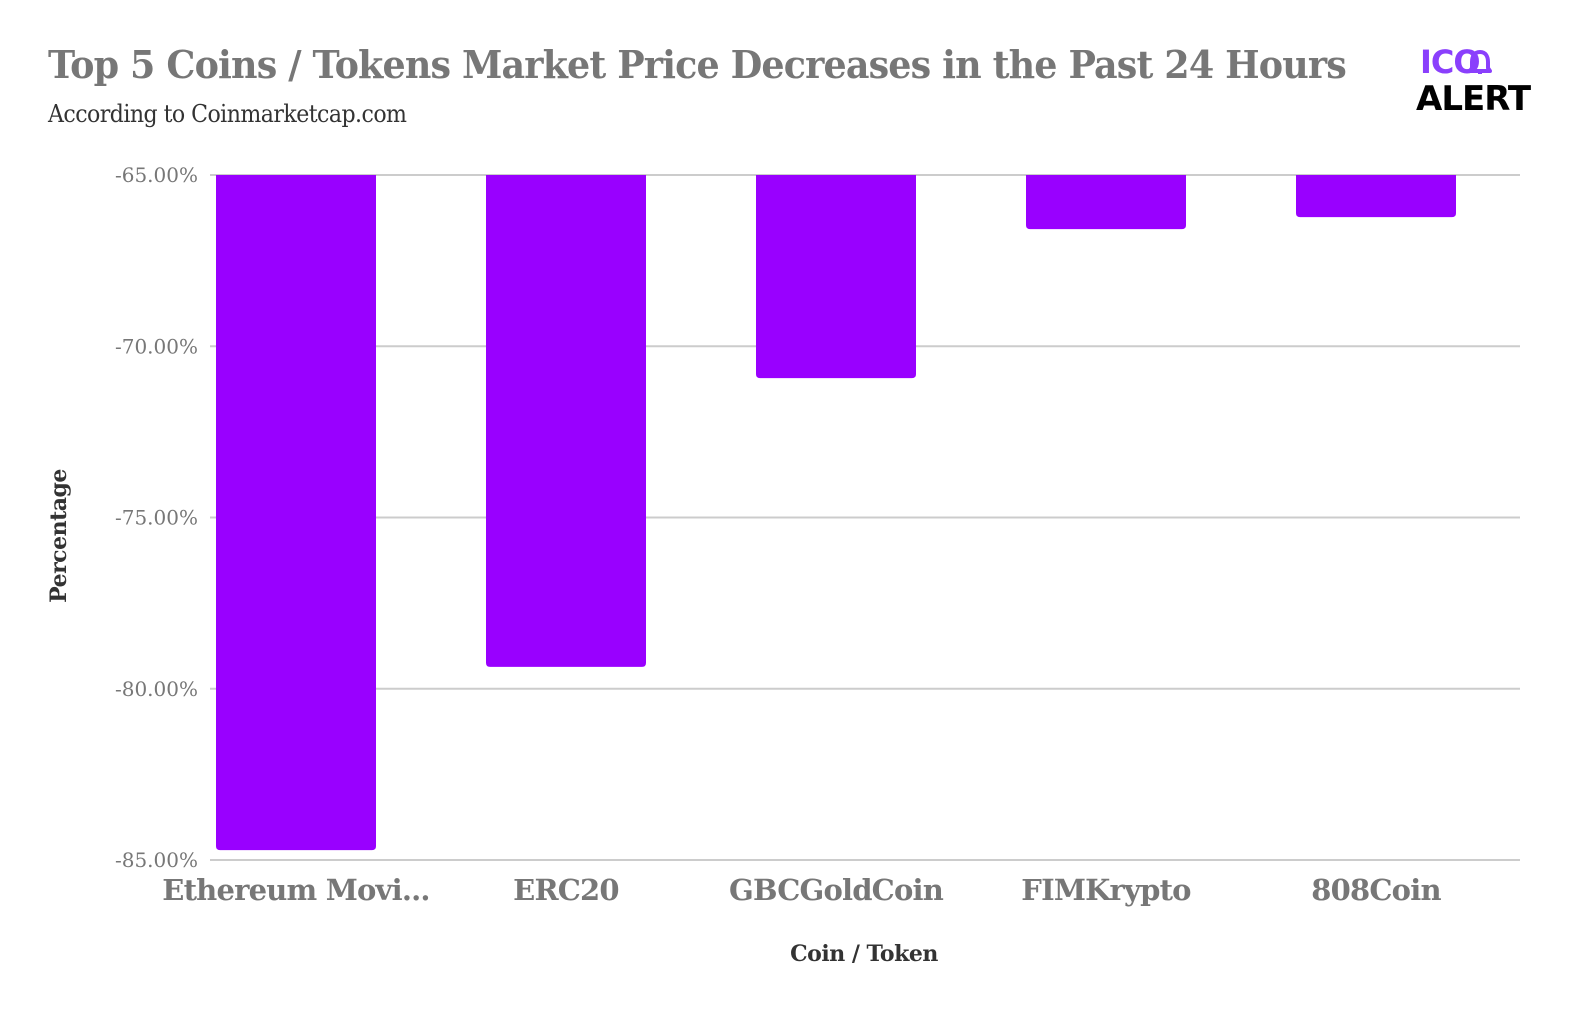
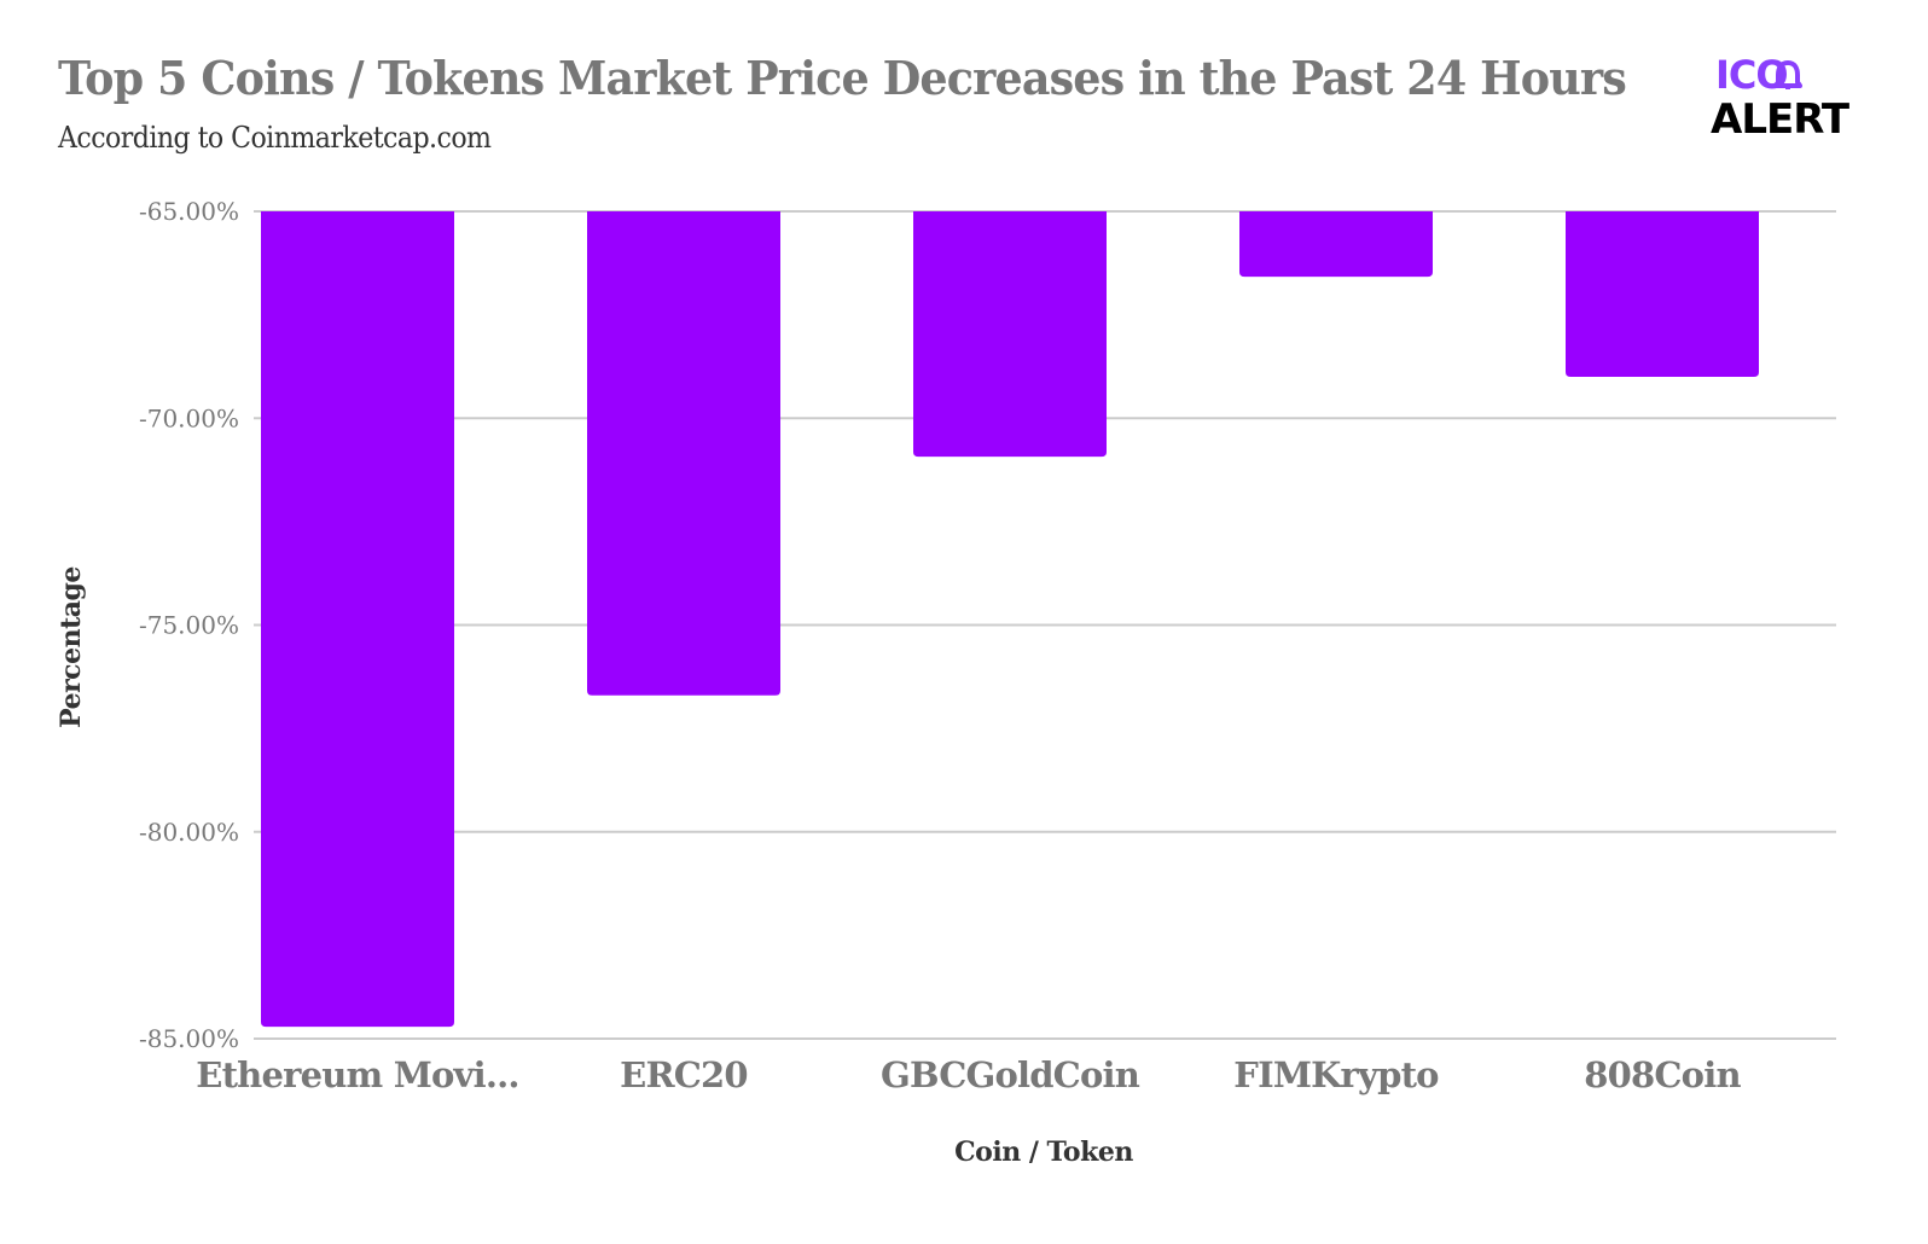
ERC20: -79.4% -> -76.7%
808Coin: -66.2% -> -69.0%
